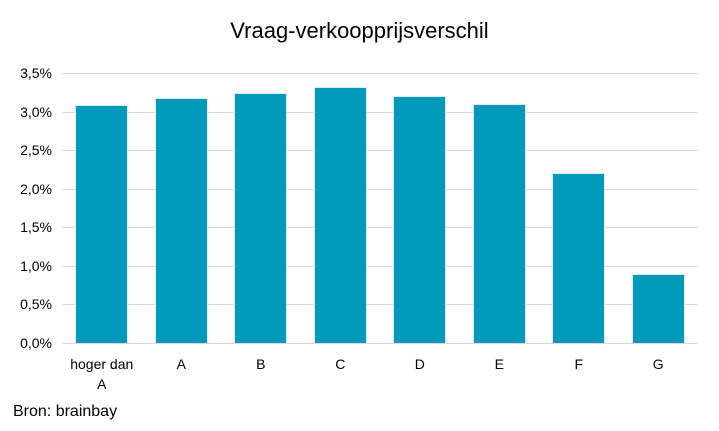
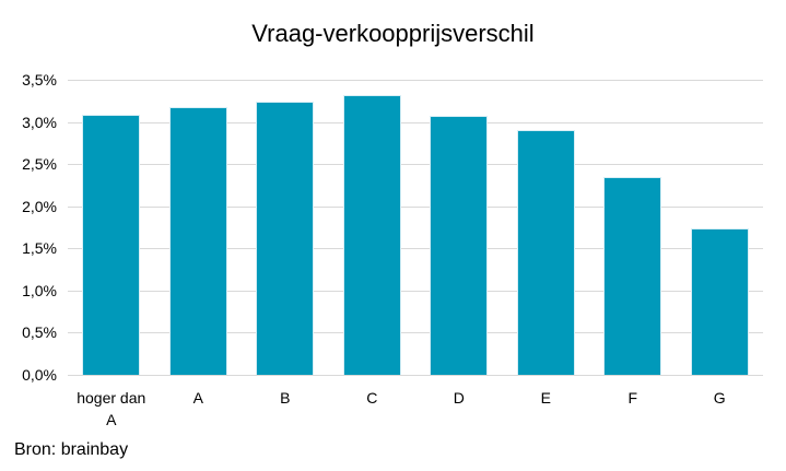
D: 3,2% -> 3,1%
E: 3,1% -> 2,9%
F: 2,2% -> 2,4%
G: 0,9% -> 1,7%
